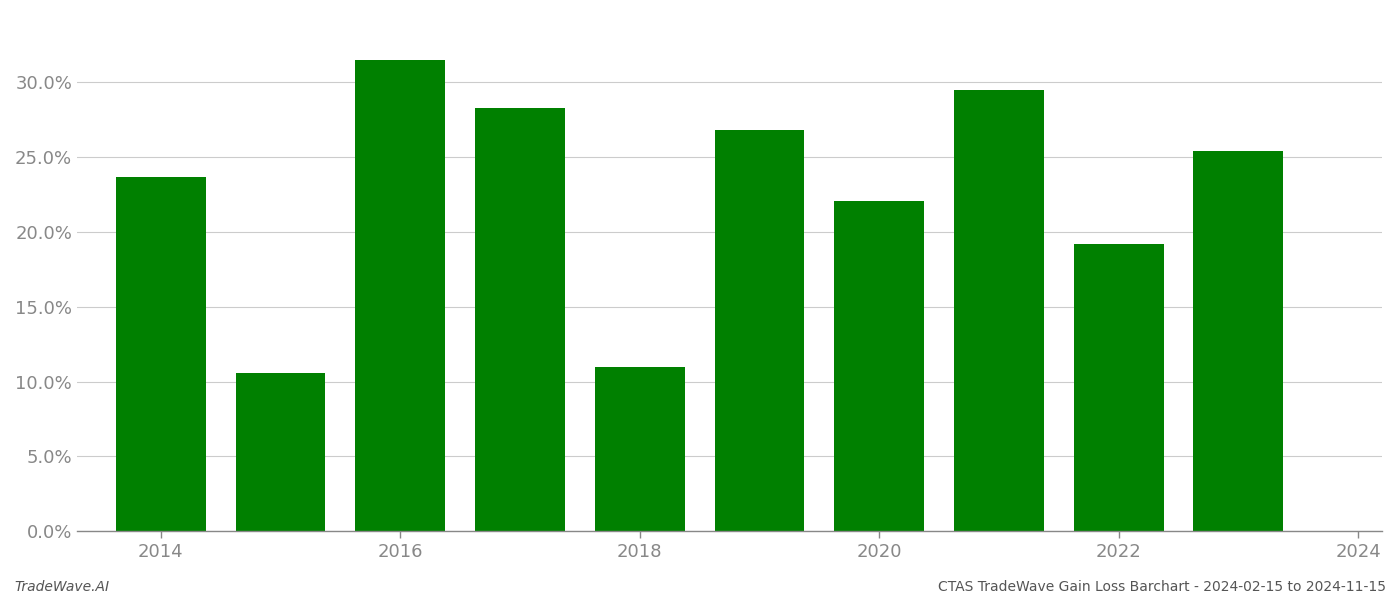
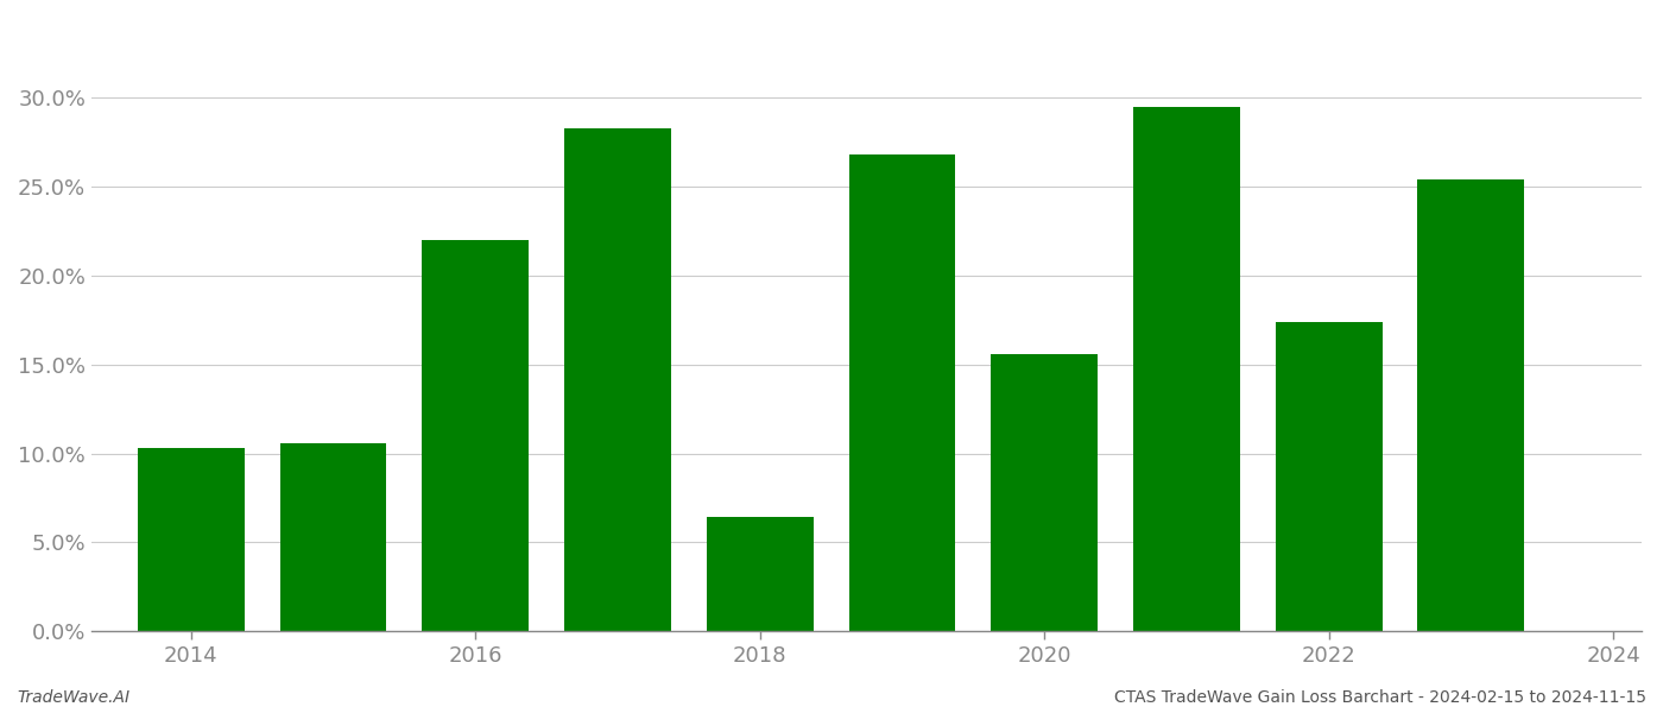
2014: 23.7% -> 10.3%
2016: 31.5% -> 22.0%
2018: 11.0% -> 6.4%
2020: 22.1% -> 15.6%
2022: 19.2% -> 17.4%
